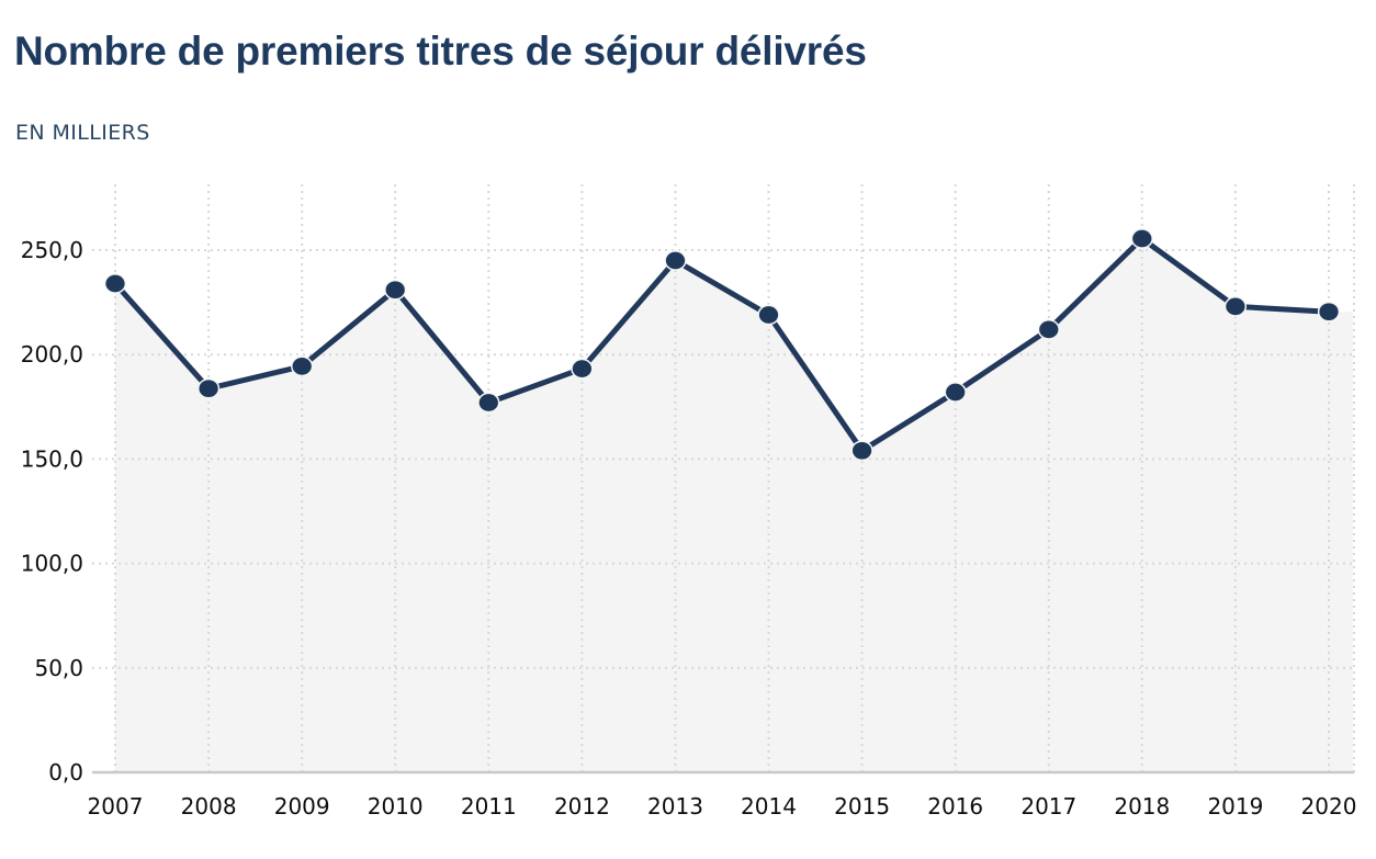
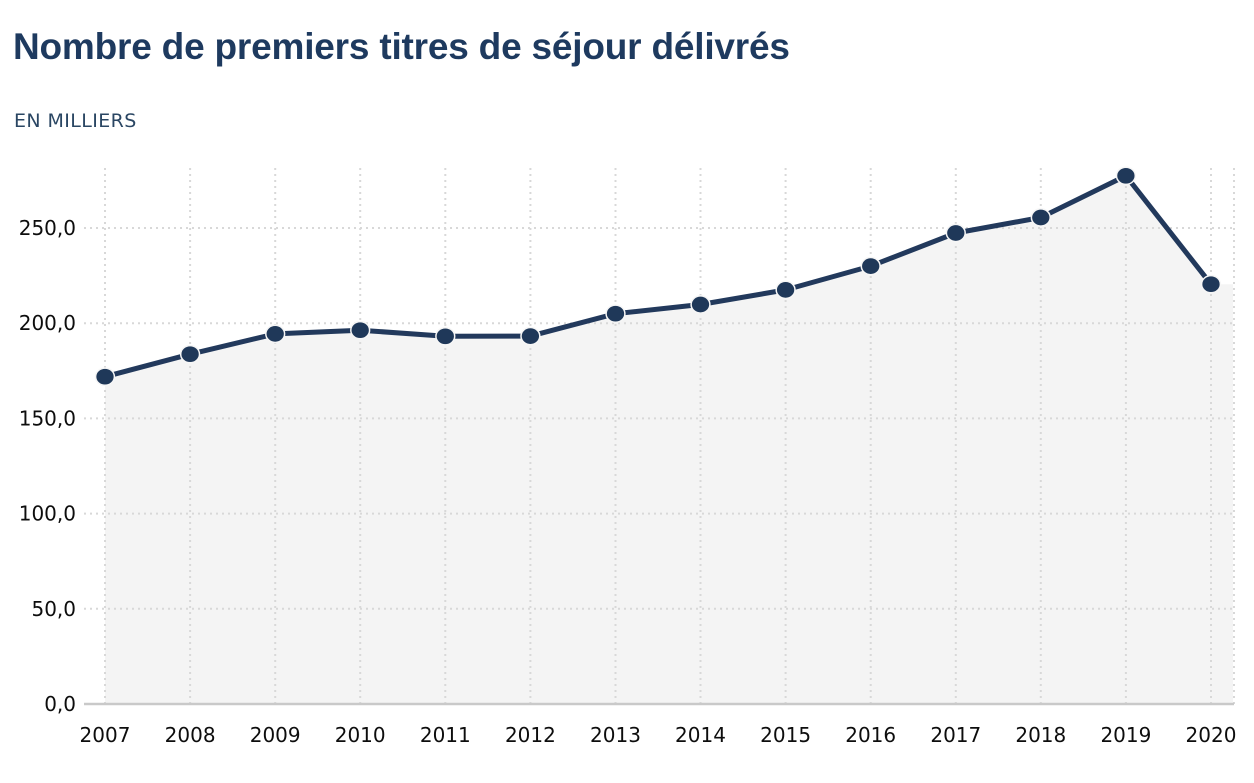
2007: 234 -> 172
2010: 231 -> 196
2011: 177 -> 193
2013: 245 -> 205
2014: 219 -> 210
2015: 154 -> 218
2016: 182 -> 230
2017: 212 -> 247
2019: 223 -> 277
